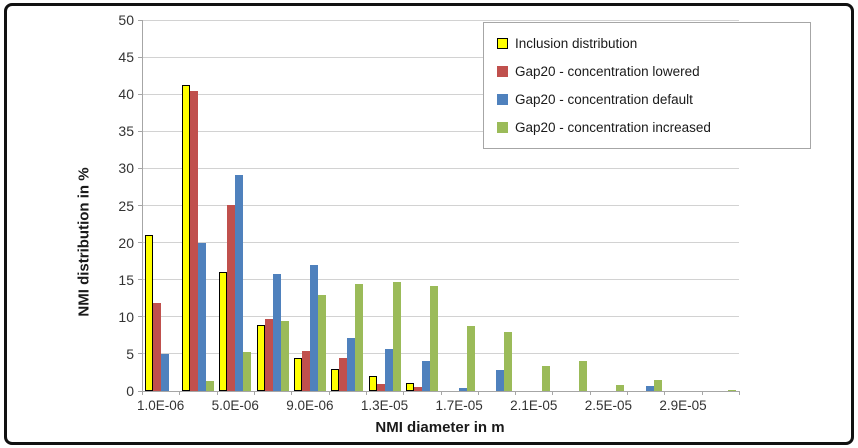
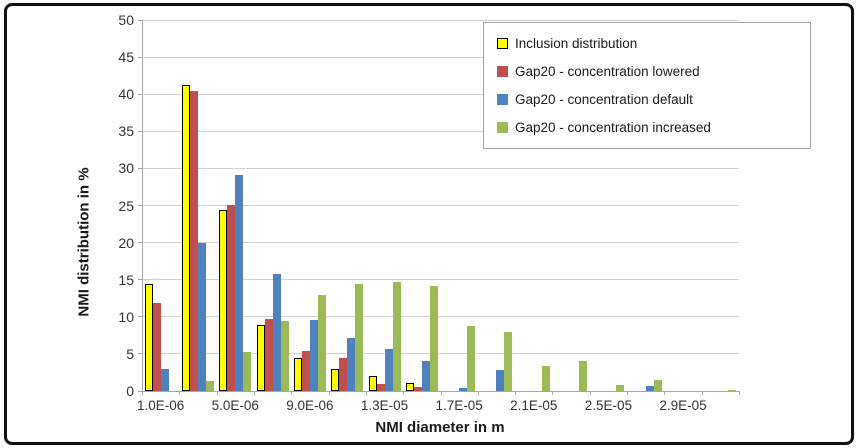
Inclusion distribution/1.0E-06: 21 -> 14
Gap20 - concentration default/1.0E-06: 5 -> 3
Inclusion distribution/5.0E-06: 16 -> 24
Gap20 - concentration default/9.0E-06: 17 -> 10
